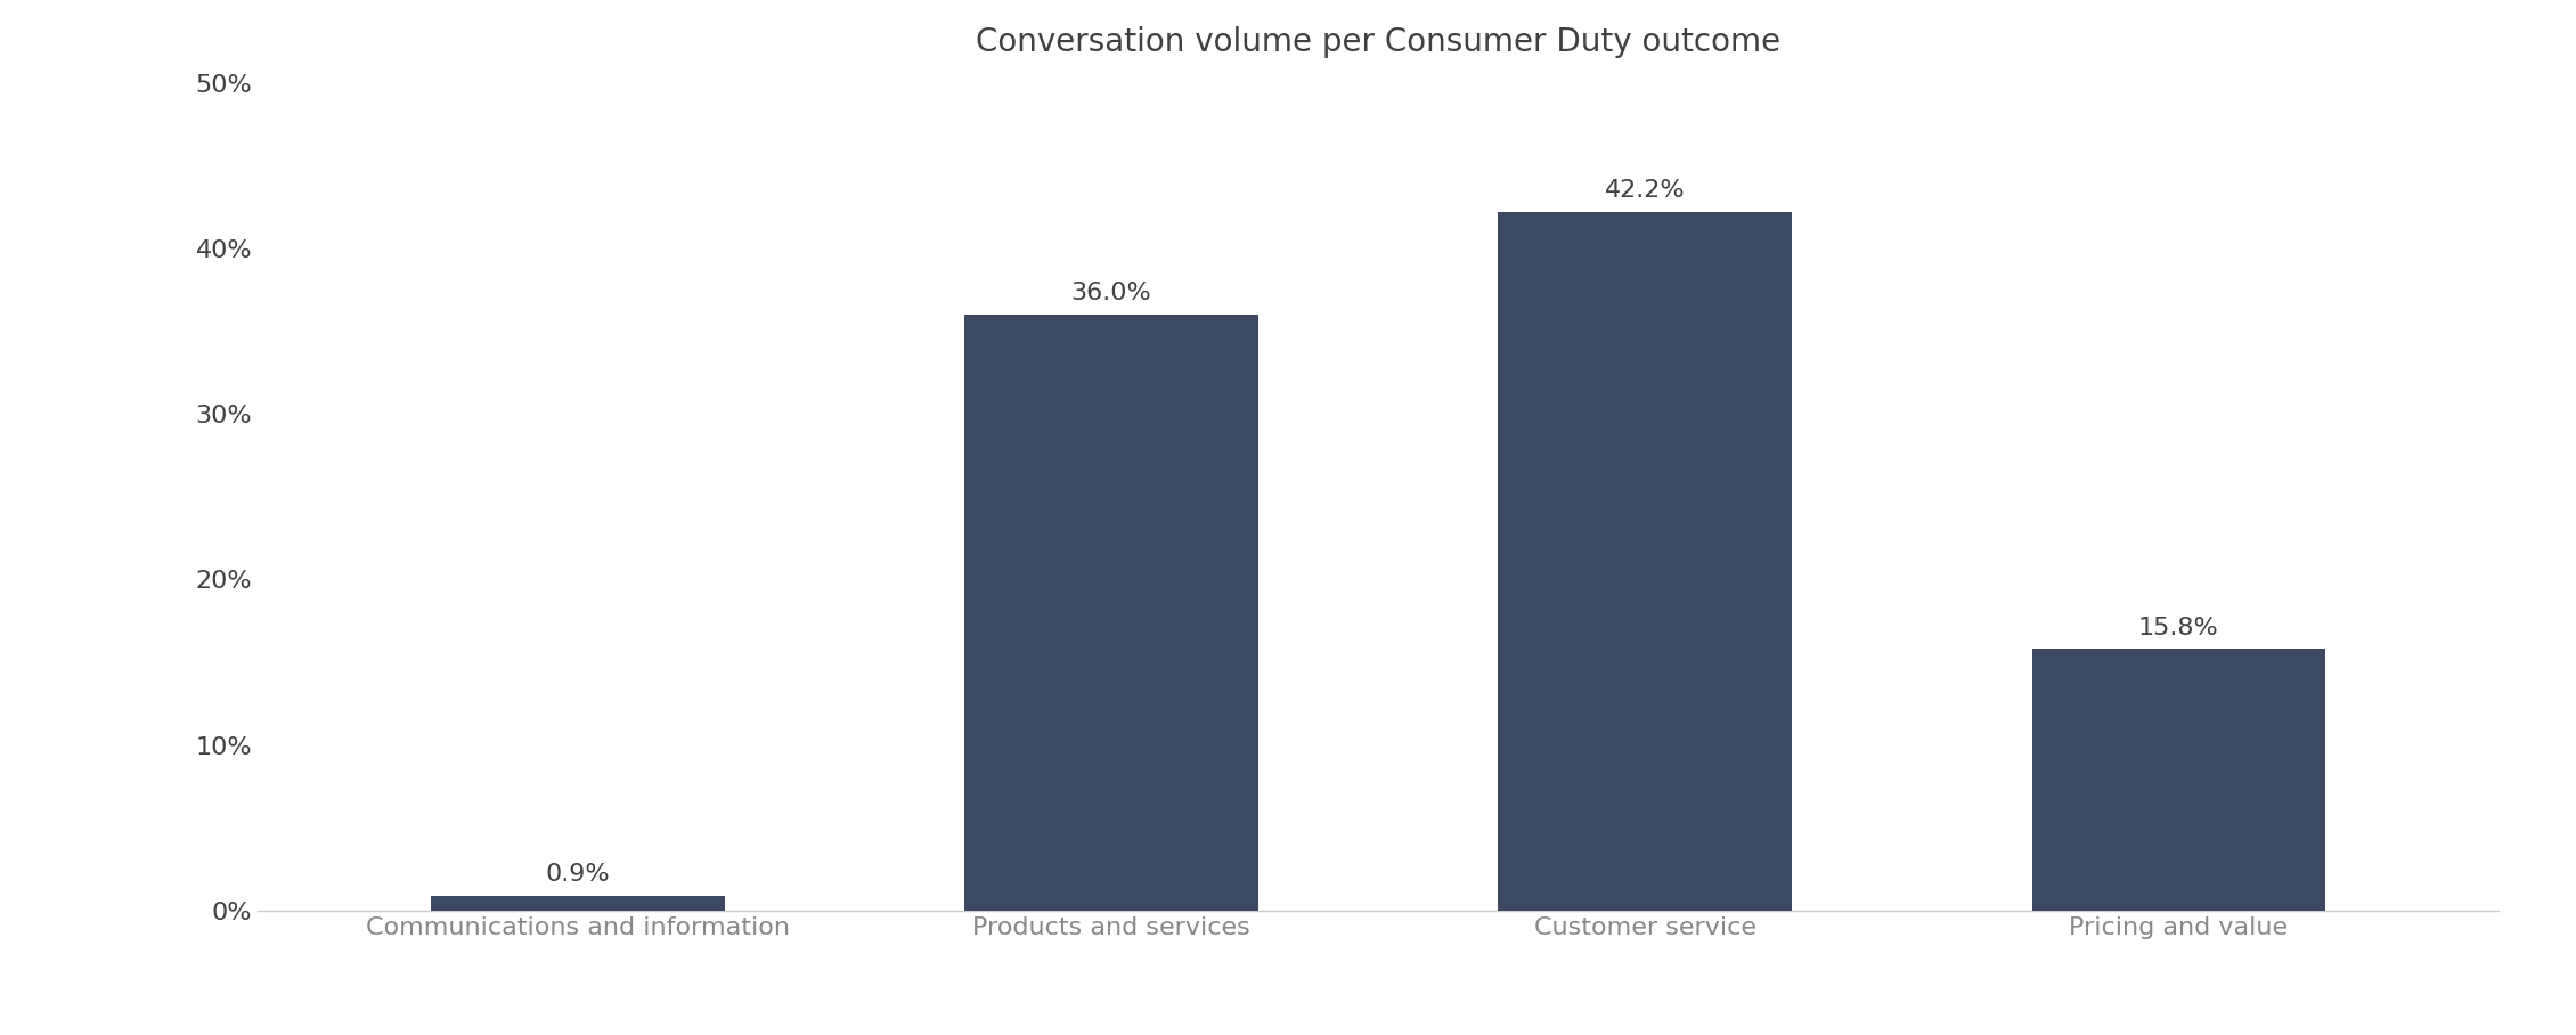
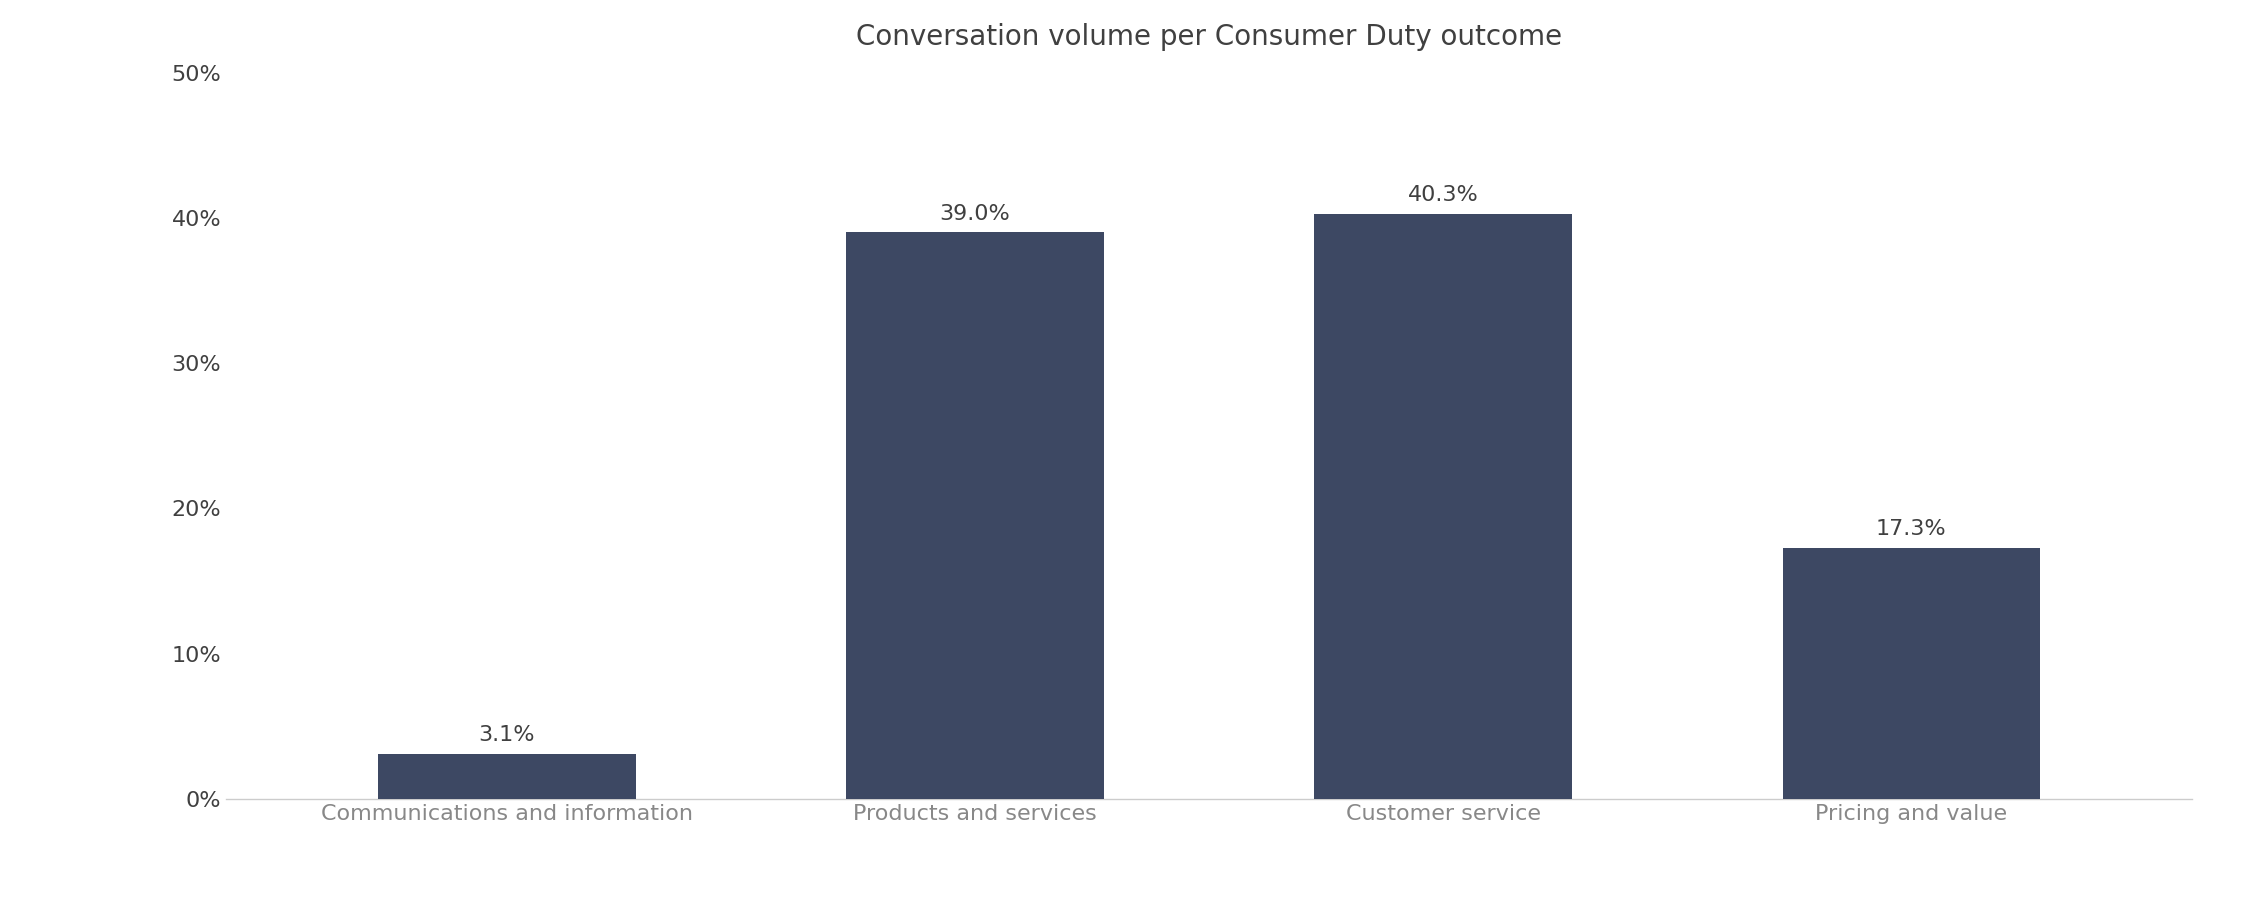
Communications and information: 0.9% -> 3.1%
Products and services: 36.0% -> 39.0%
Customer service: 42.2% -> 40.3%
Pricing and value: 15.8% -> 17.3%
